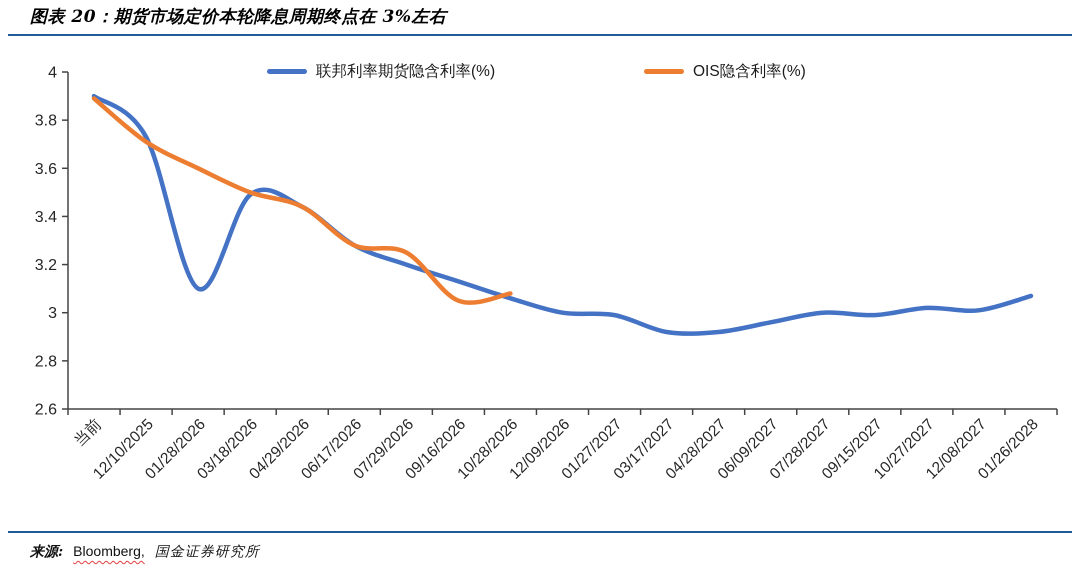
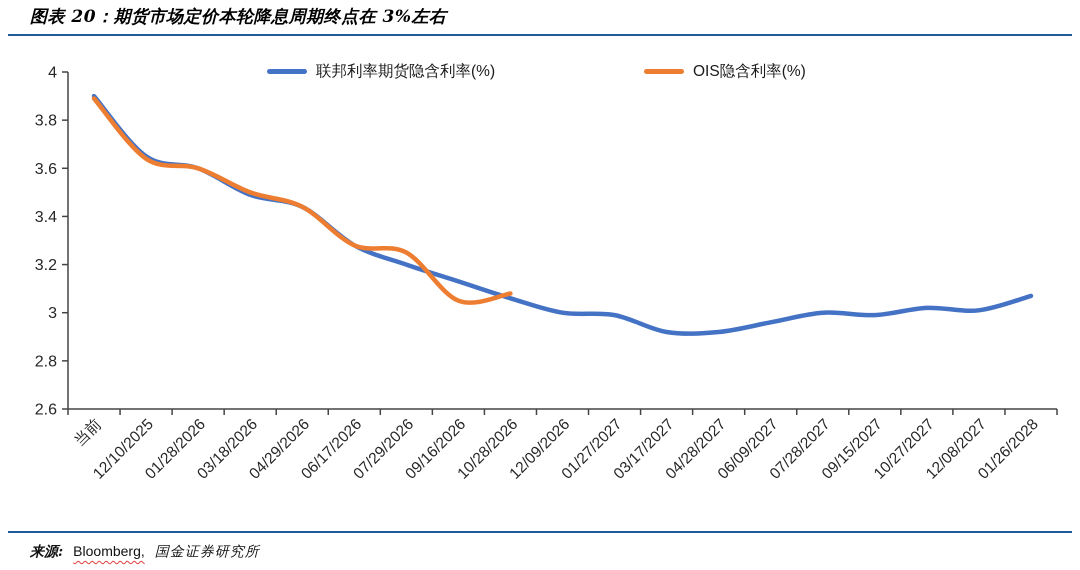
联邦利率期货隐含利率(%)/12/10/2025: 3.73 -> 3.65
OIS隐含利率(%)/12/10/2025: 3.71 -> 3.64
联邦利率期货隐含利率(%)/01/28/2026: 3.10 -> 3.60
